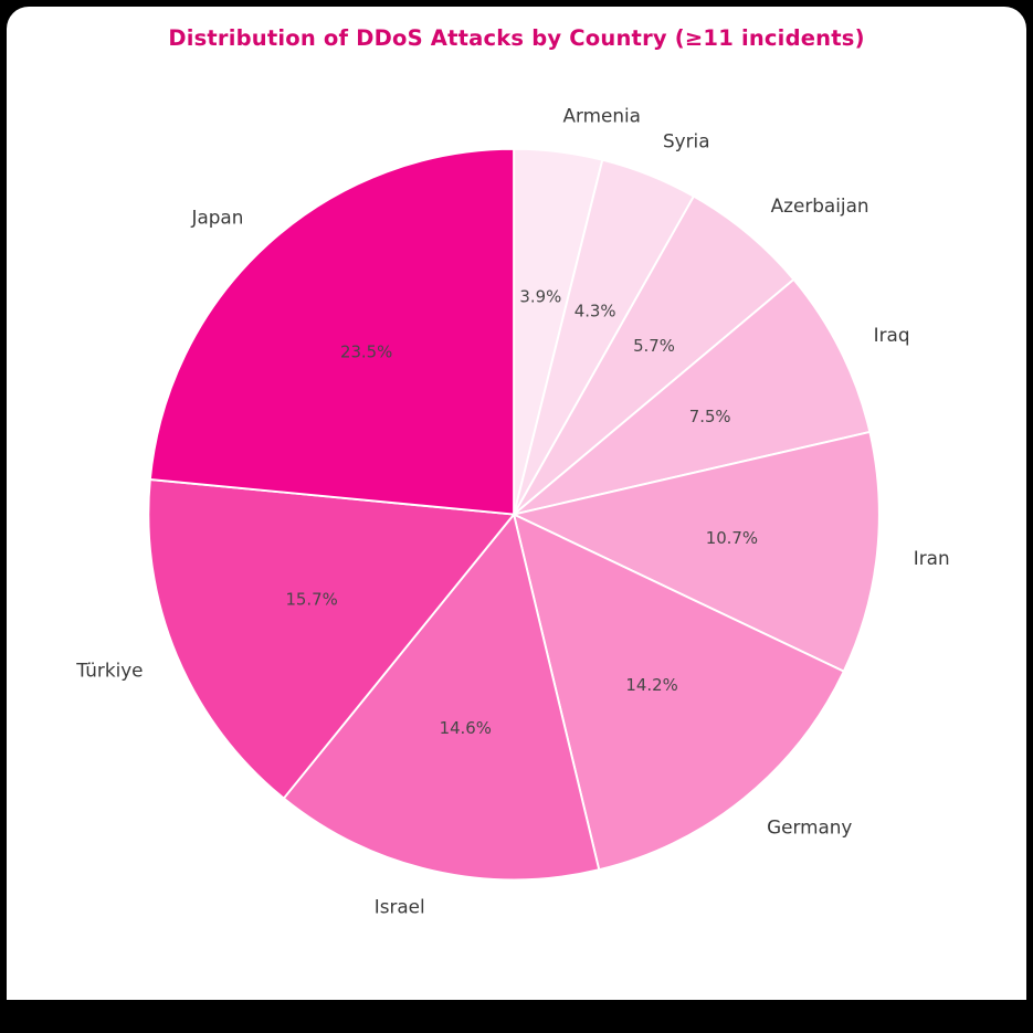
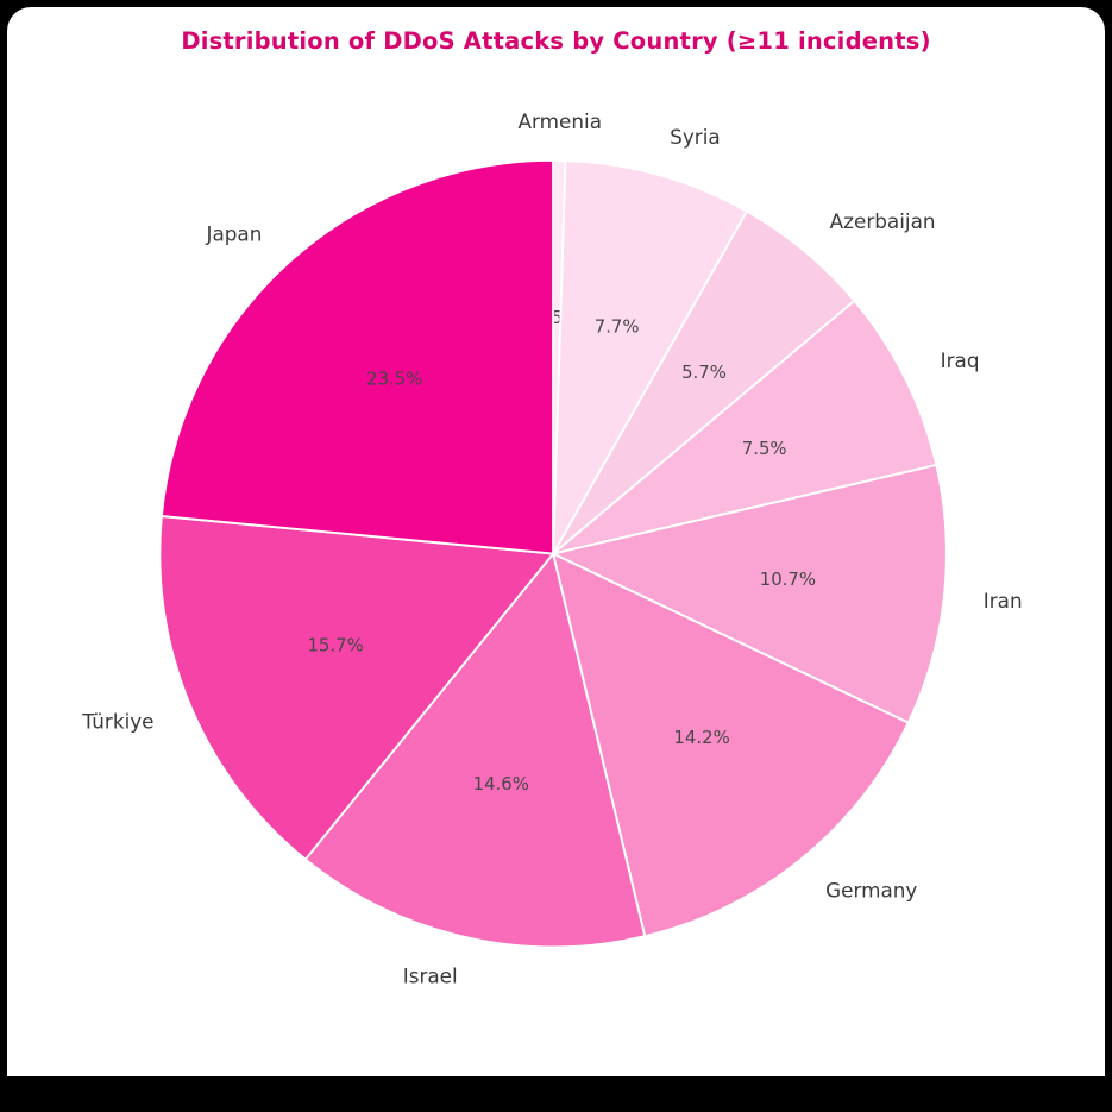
Armenia: 3.9% -> 0.5%
Syria: 4.3% -> 7.7%
